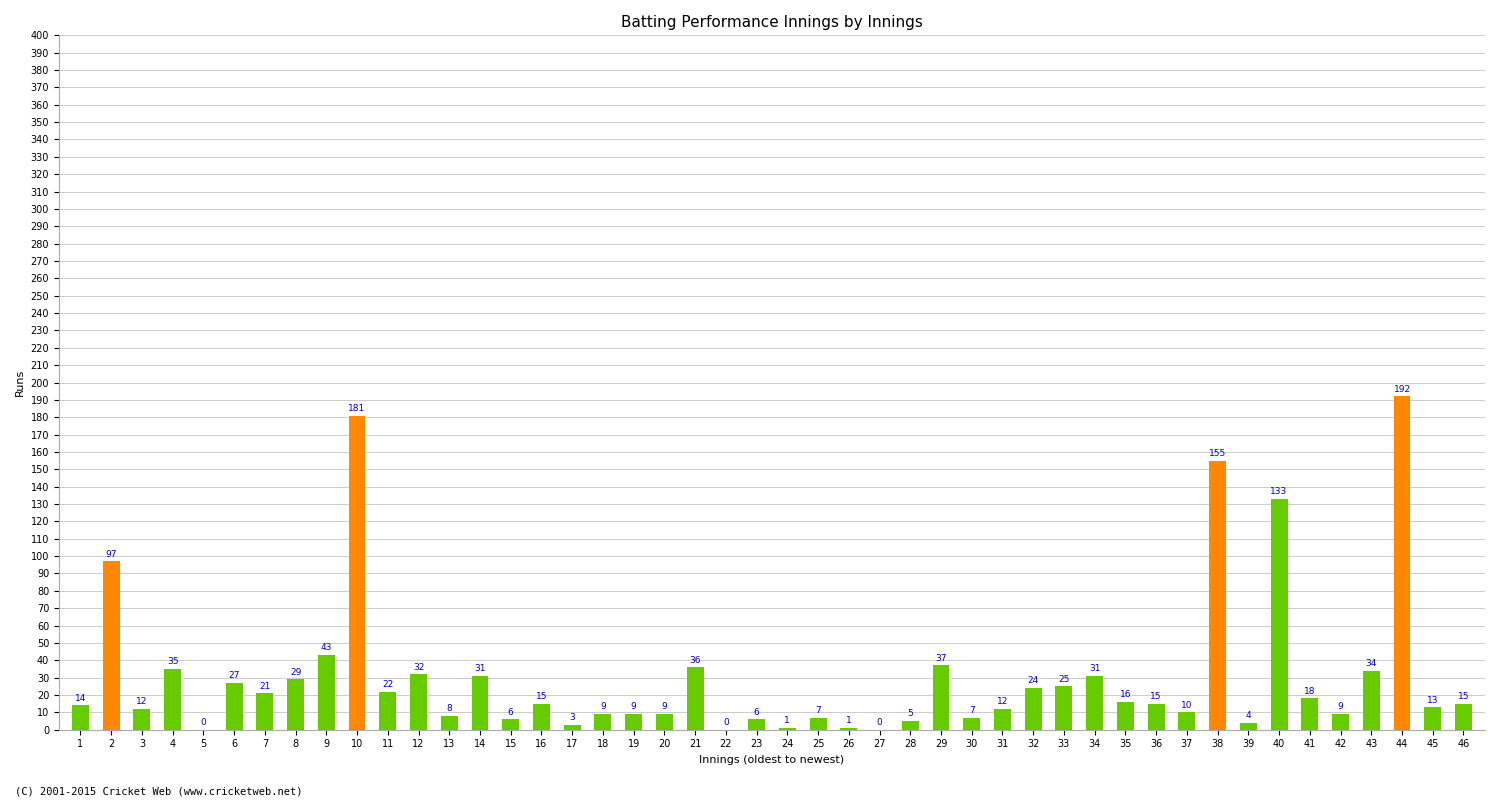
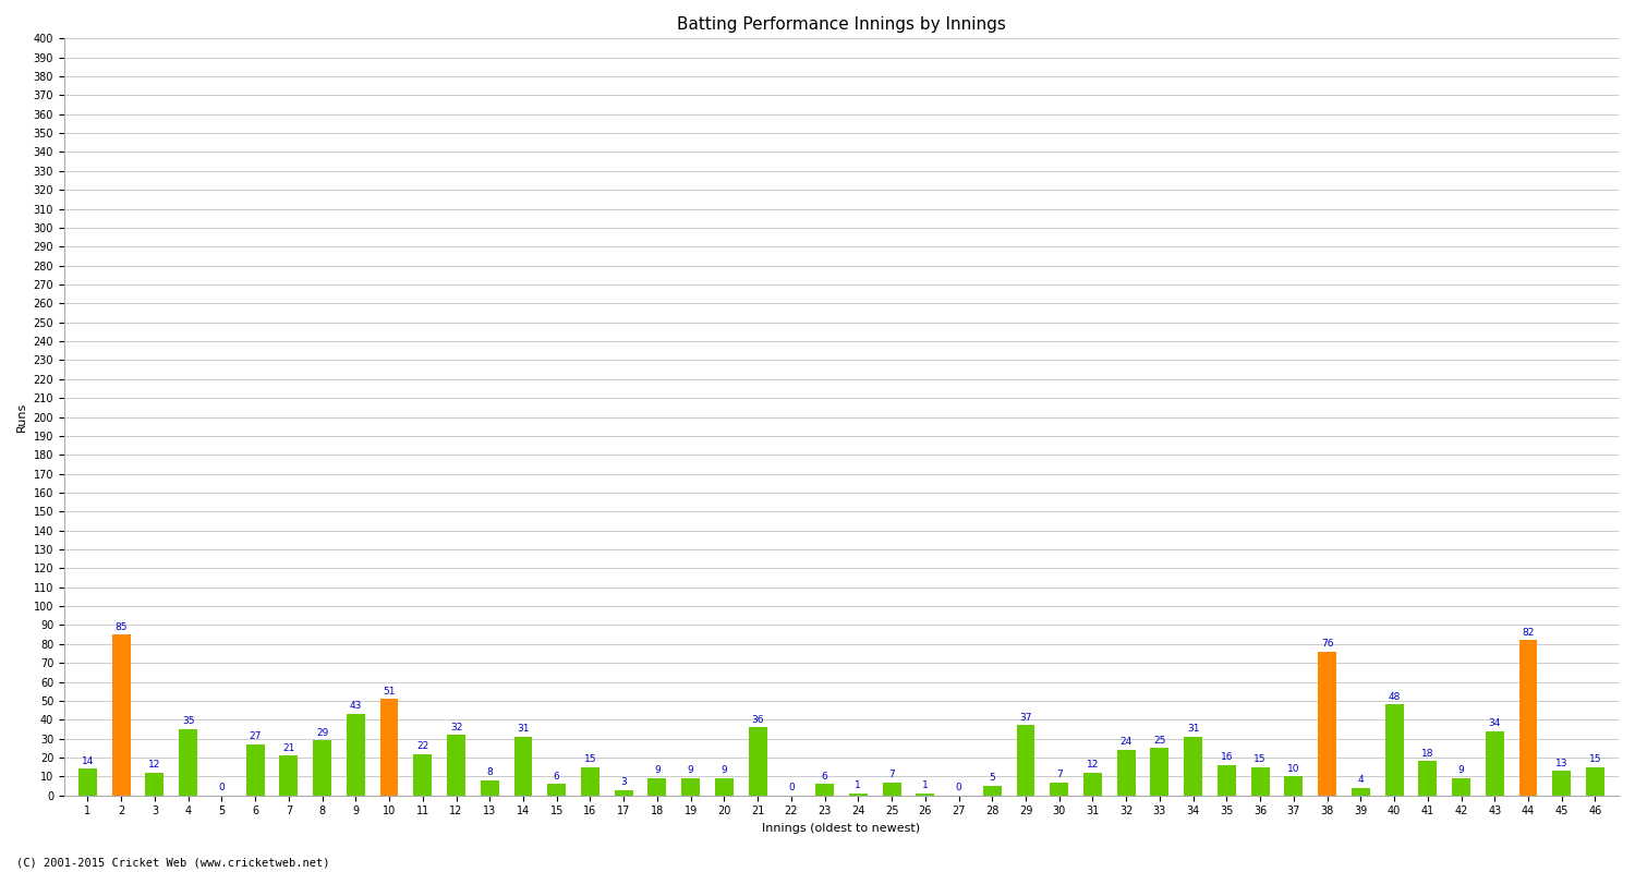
2: 97 -> 85
10: 181 -> 51
38: 155 -> 76
40: 133 -> 48
44: 192 -> 82
